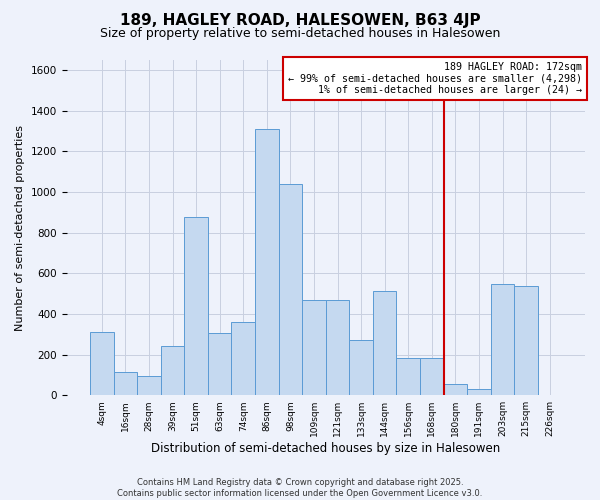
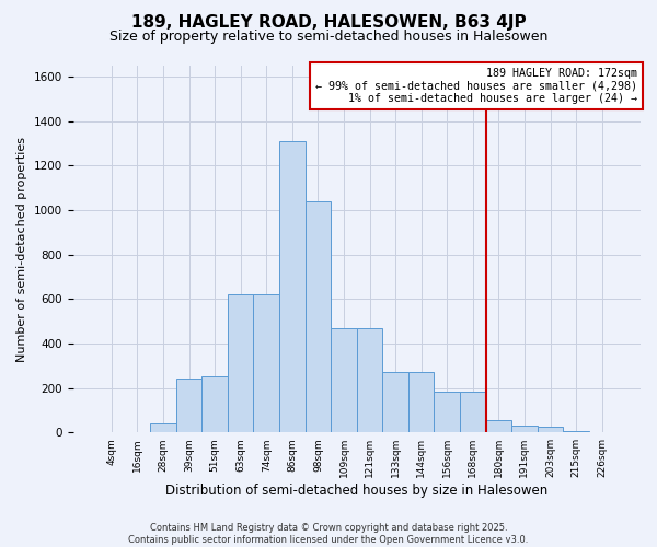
4sqm: 310 -> 2
16sqm: 115 -> 2
28sqm: 95 -> 40
51sqm: 875 -> 250
63sqm: 305 -> 620
74sqm: 360 -> 620
144sqm: 515 -> 270
203sqm: 545 -> 25
215sqm: 540 -> 5
